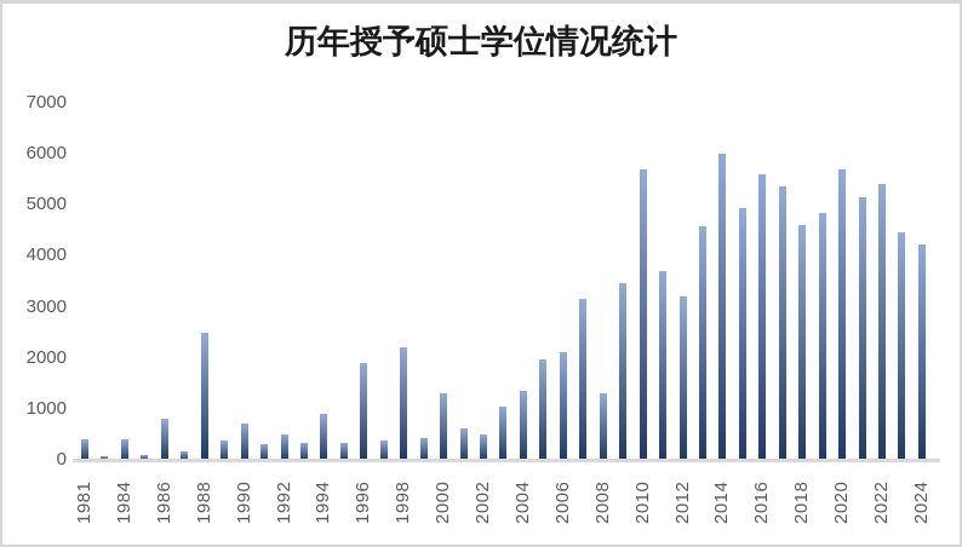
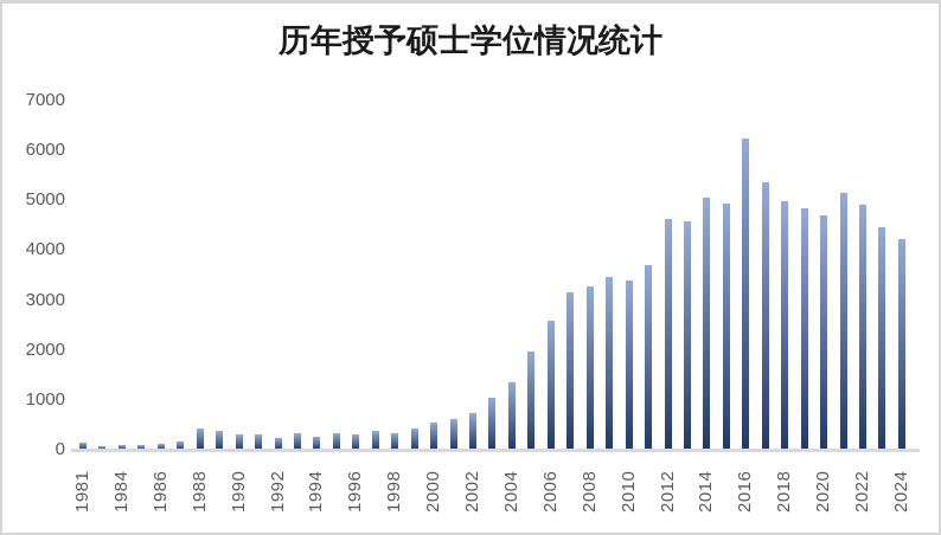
1981: 400 -> 200
1984: 400 -> 100
1986: 800 -> 100
1988: 2500 -> 400
1990: 700 -> 300
1992: 500 -> 200
1994: 900 -> 300
1996: 1900 -> 300
1998: 2200 -> 300
2000: 1300 -> 500
2002: 500 -> 700
2006: 2100 -> 2600
2008: 1300 -> 3300
2010: 5700 -> 3400
2012: 3200 -> 4600
2014: 6000 -> 5000
2016: 5600 -> 6200
2018: 4600 -> 5000
2020: 5700 -> 4700
2022: 5400 -> 4900
